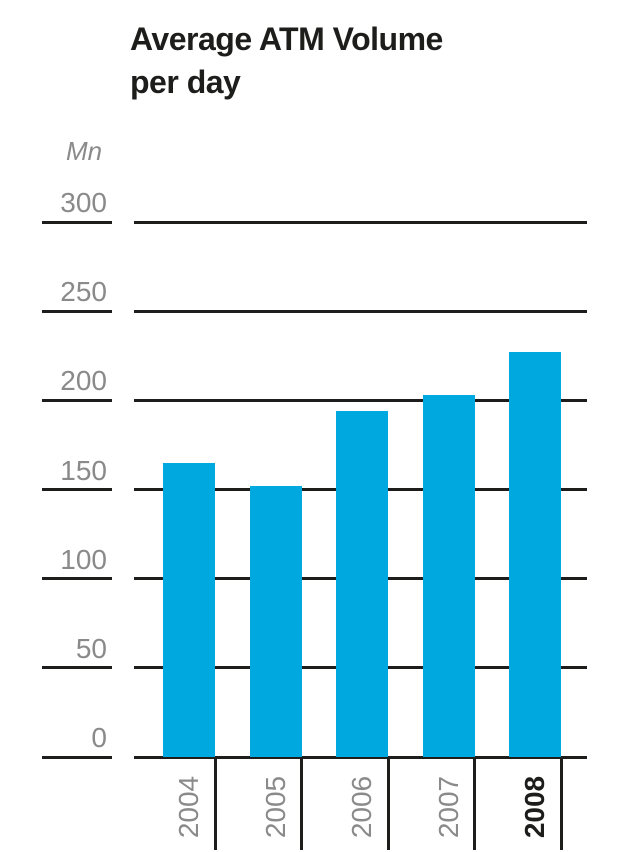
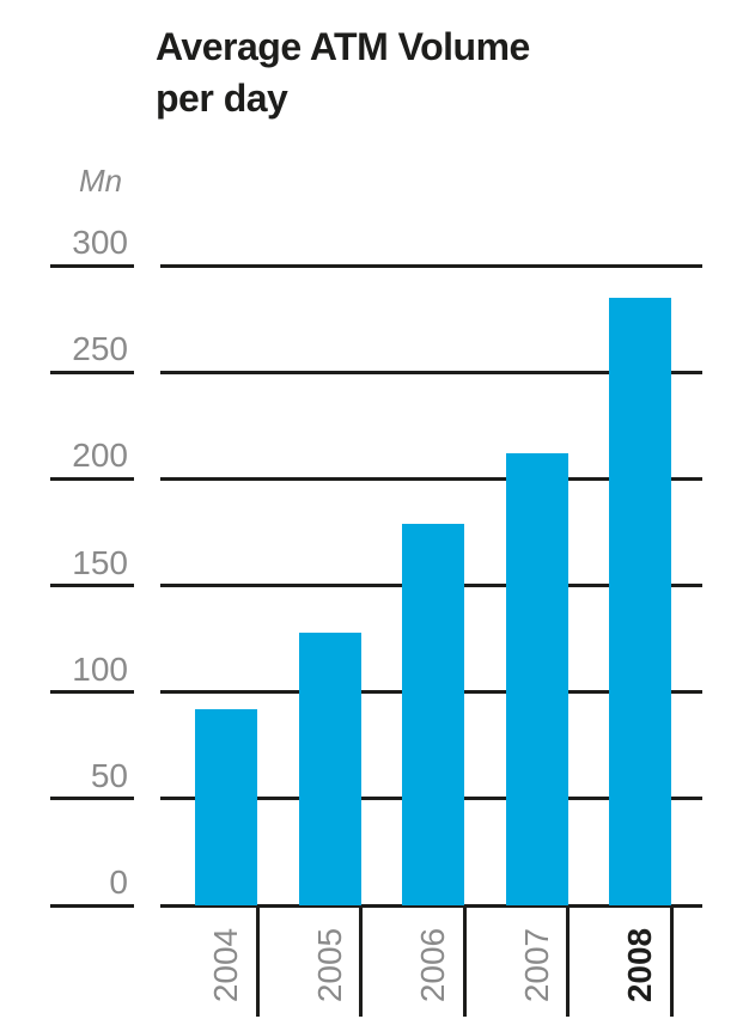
2004: 165 -> 92
2005: 152 -> 128
2006: 194 -> 179
2007: 203 -> 212
2008: 227 -> 285
